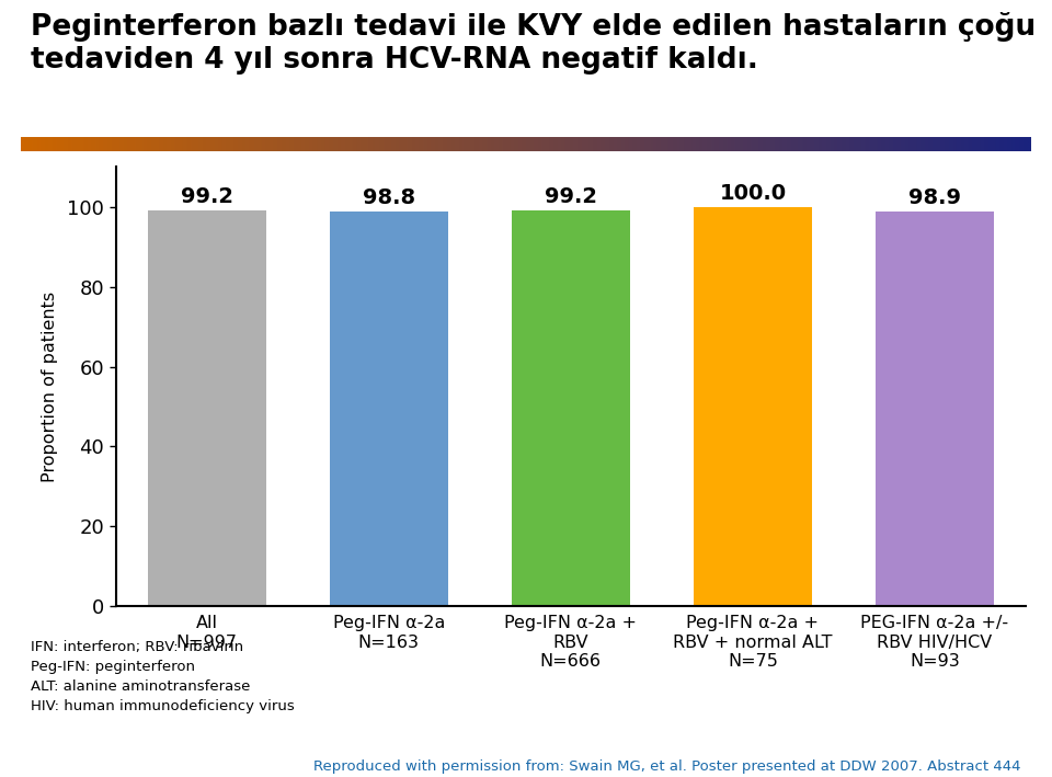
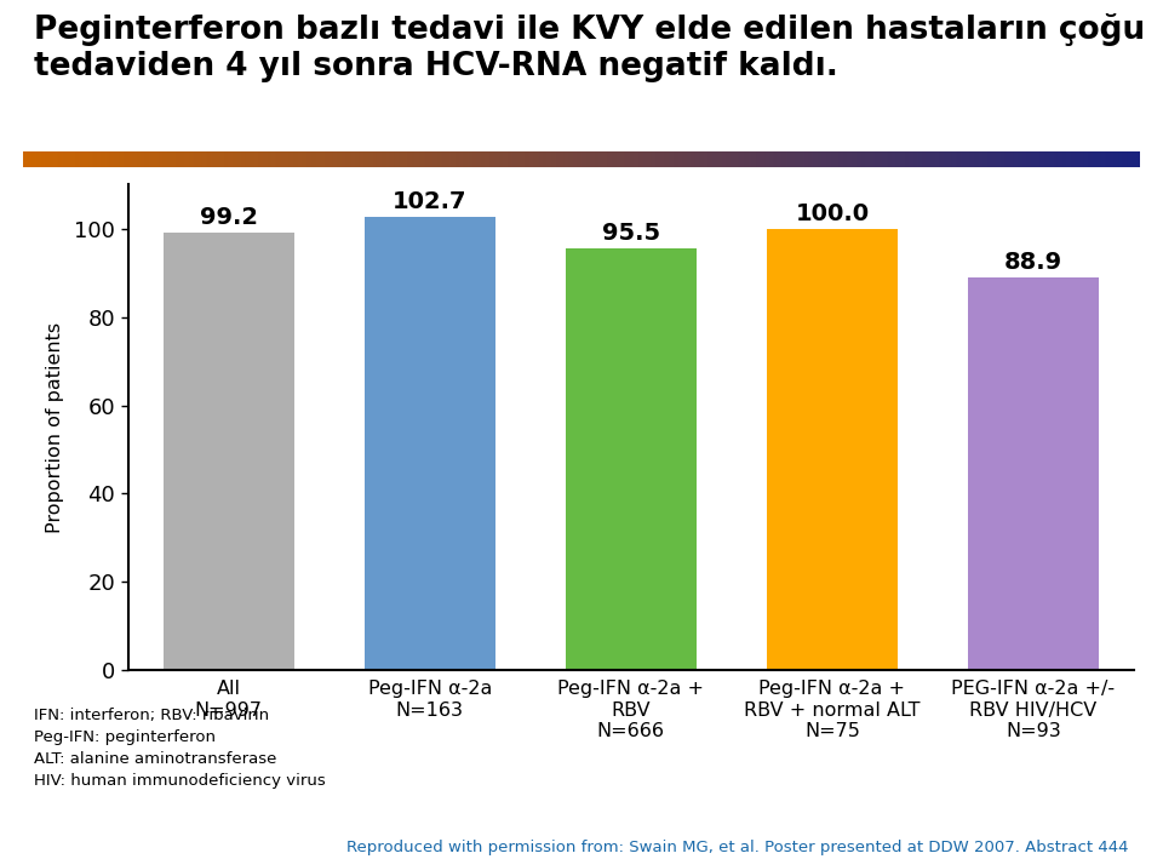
Peg-IFN α-2a N=163: 98.8 -> 102.7
Peg-IFN α-2a + RBV N=666: 99.2 -> 95.5
PEG-IFN α-2a +/- RBV HIV/HCV N=93: 98.9 -> 88.9
